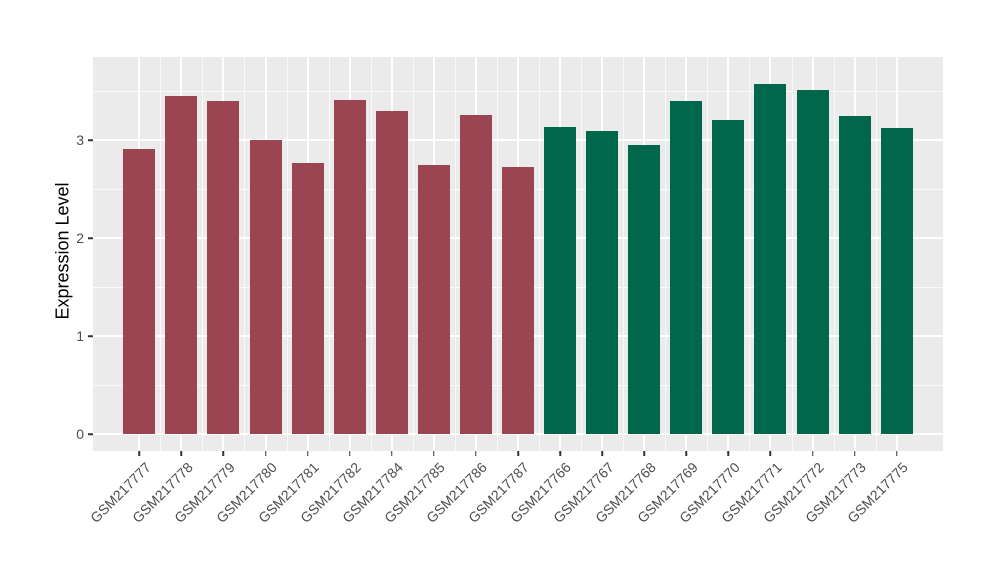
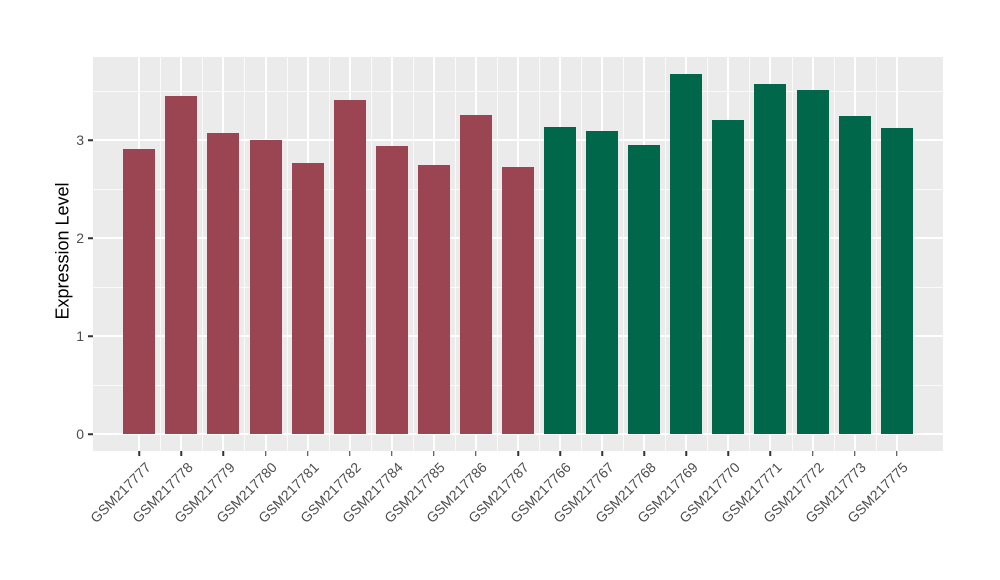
GSM217779: 3.4 -> 3.1
GSM217784: 3.3 -> 2.9
GSM217769: 3.4 -> 3.7
